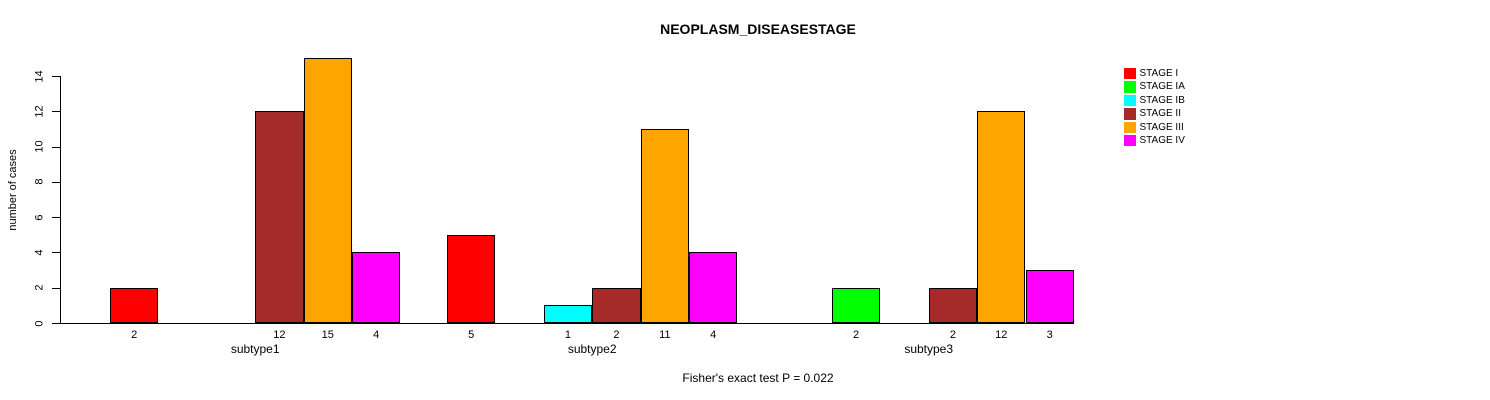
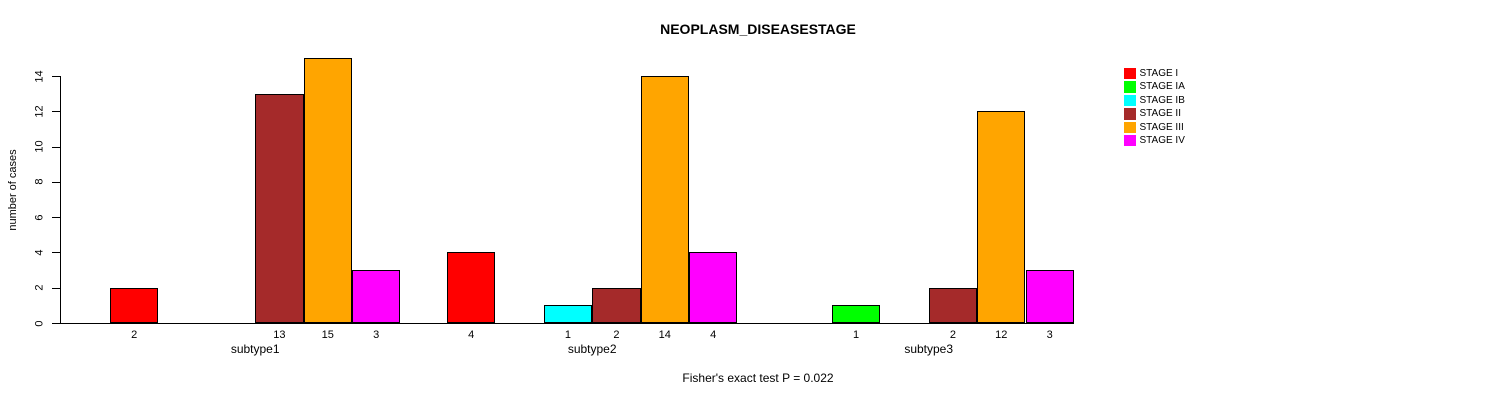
STAGE II/subtype1: 12 -> 13
STAGE IV/subtype1: 4 -> 3
STAGE I/subtype2: 5 -> 4
STAGE III/subtype2: 11 -> 14
STAGE IA/subtype3: 2 -> 1
